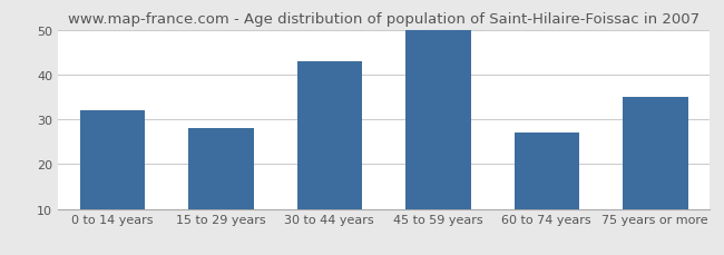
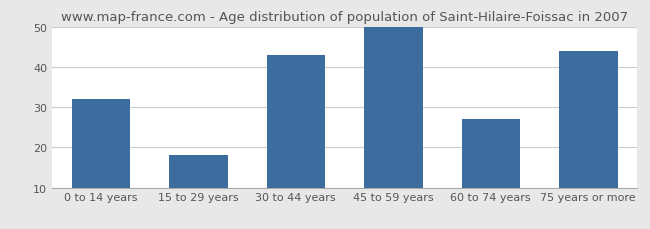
15 to 29 years: 28 -> 18
75 years or more: 35 -> 44
